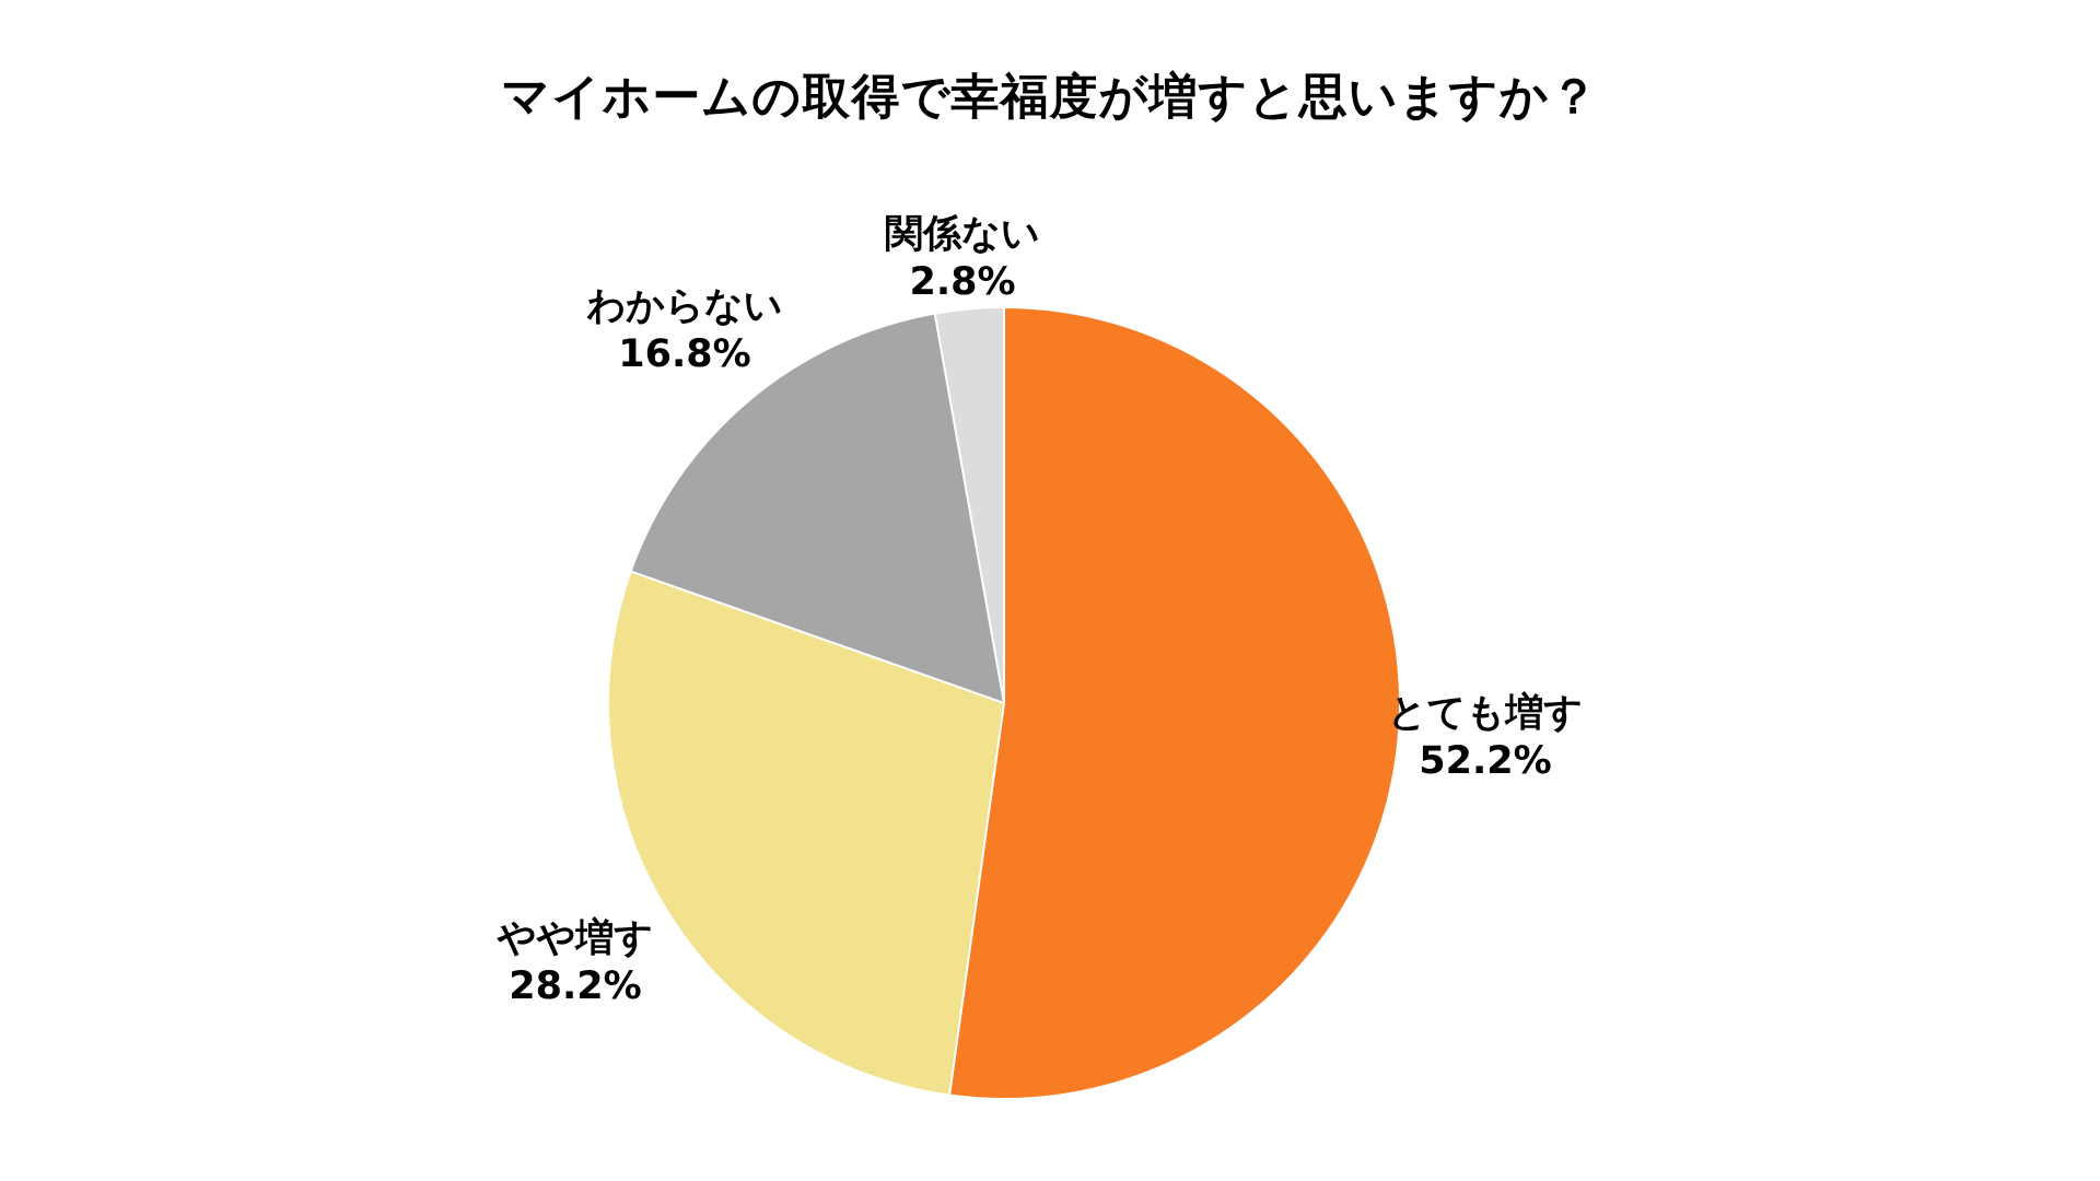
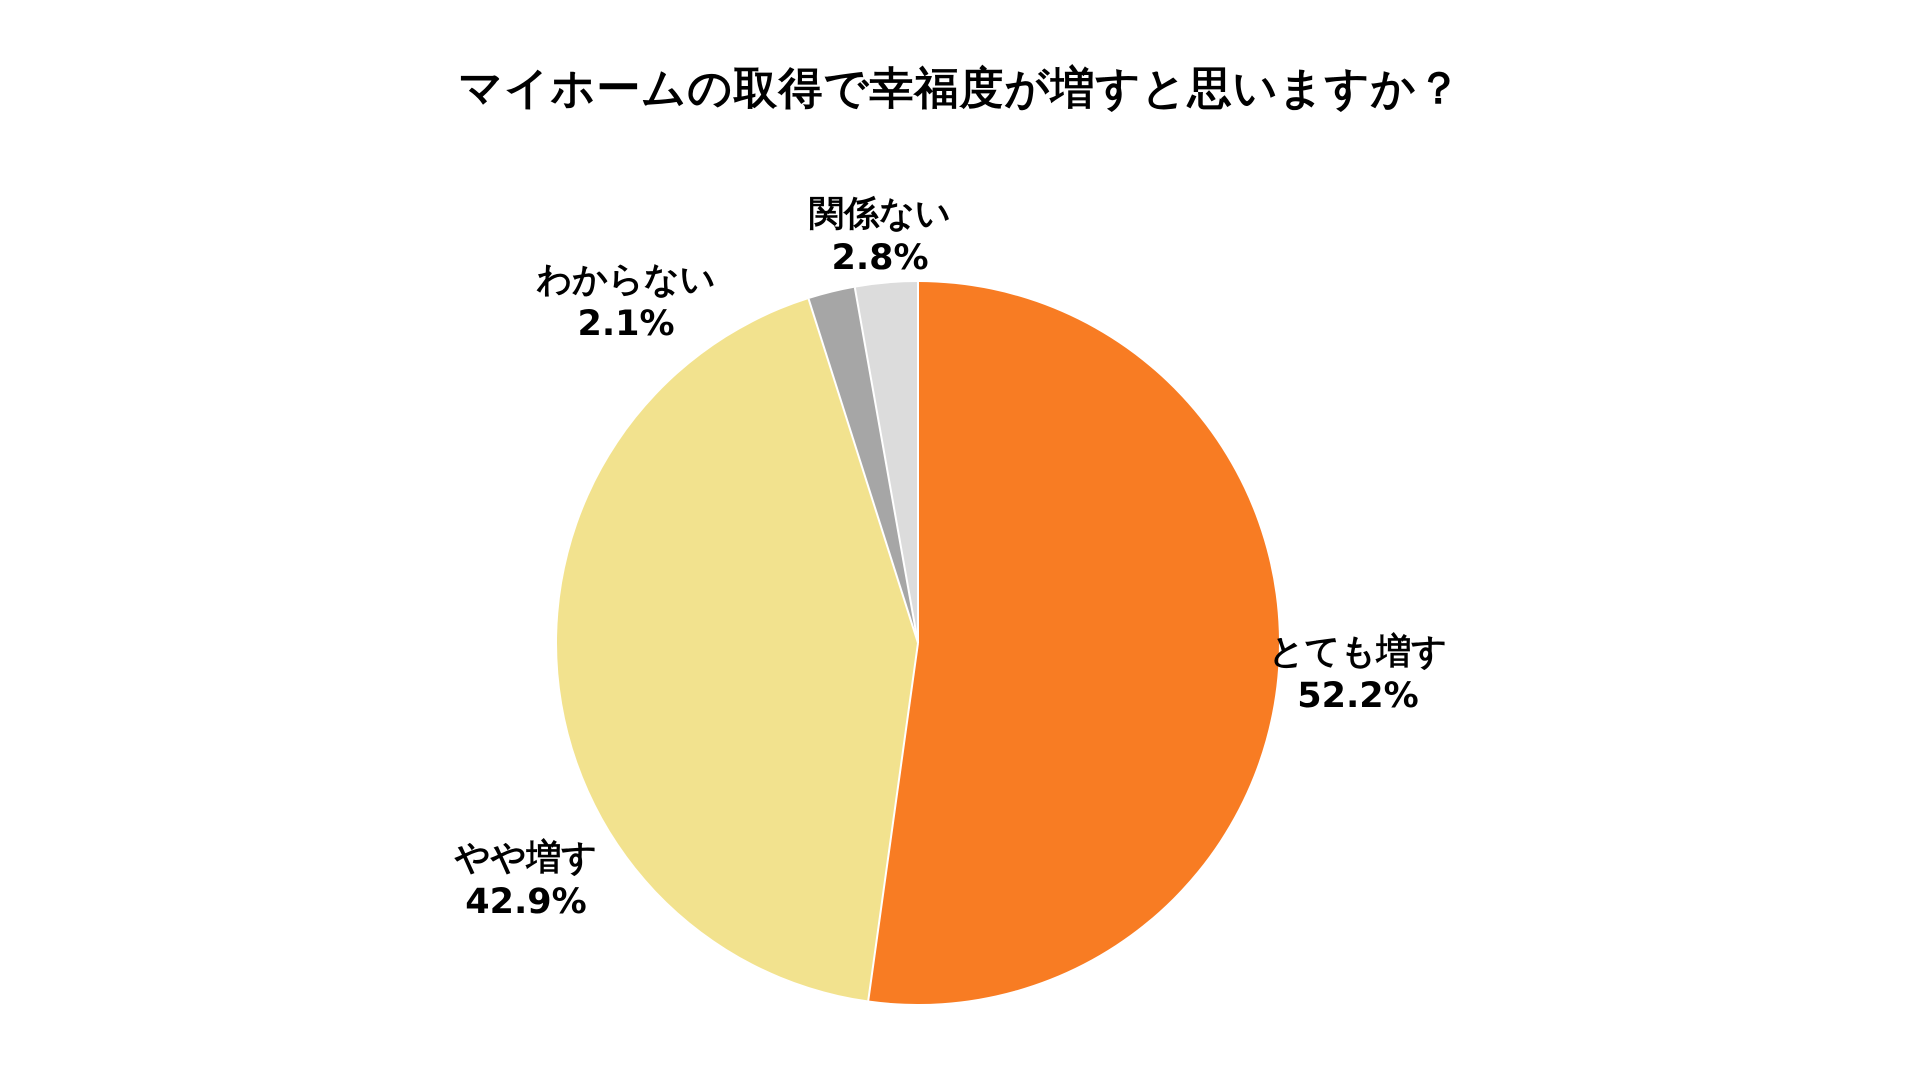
やや増す: 28.2% -> 42.9%
わからない: 16.8% -> 2.1%
